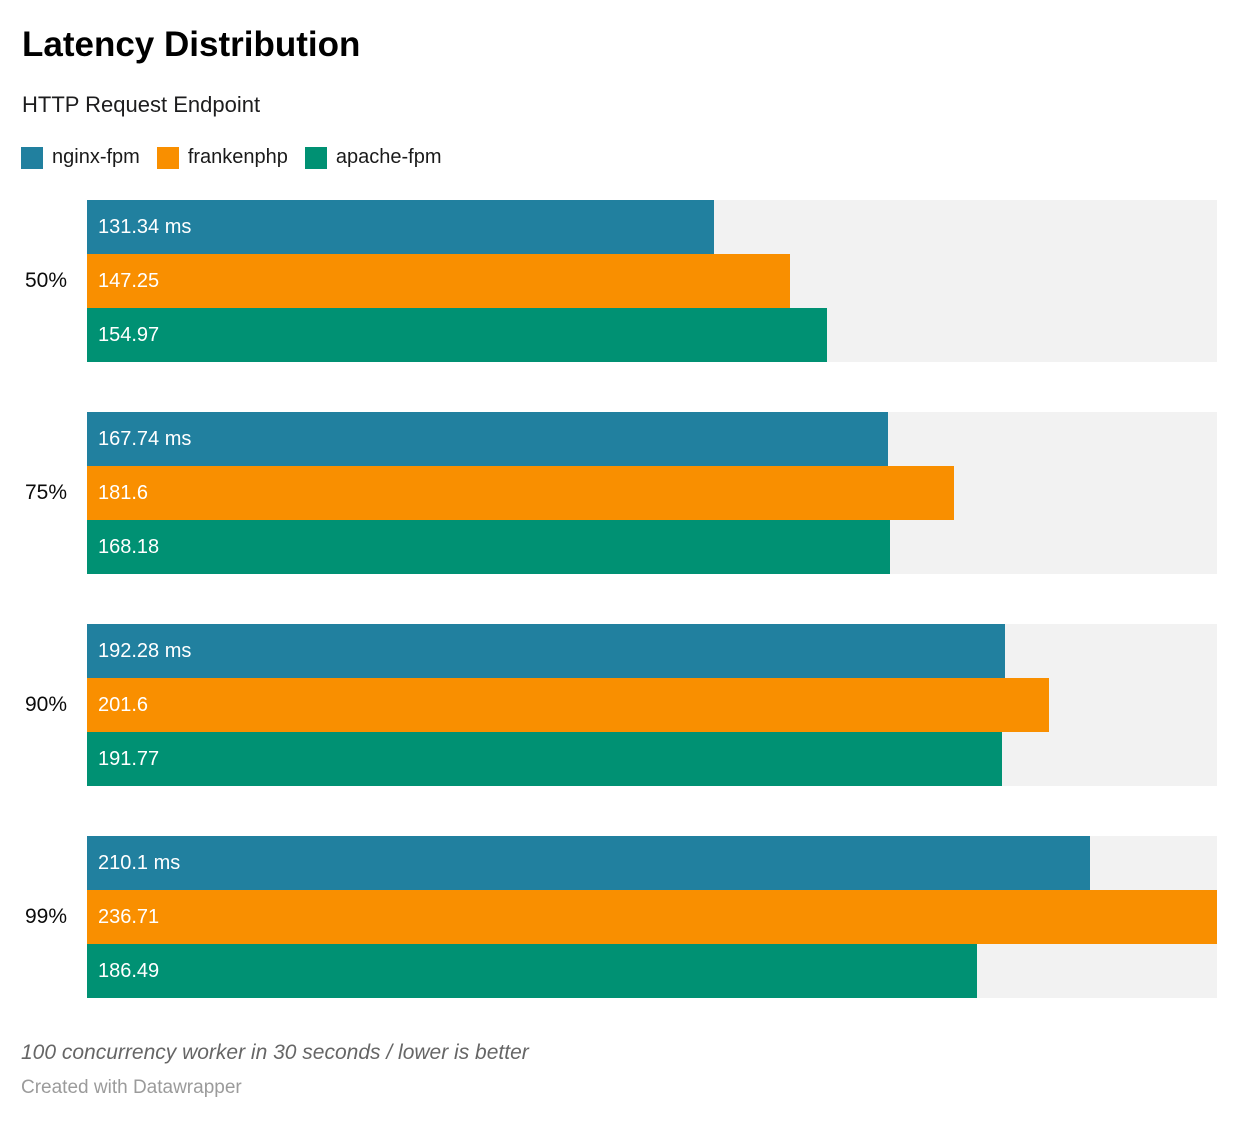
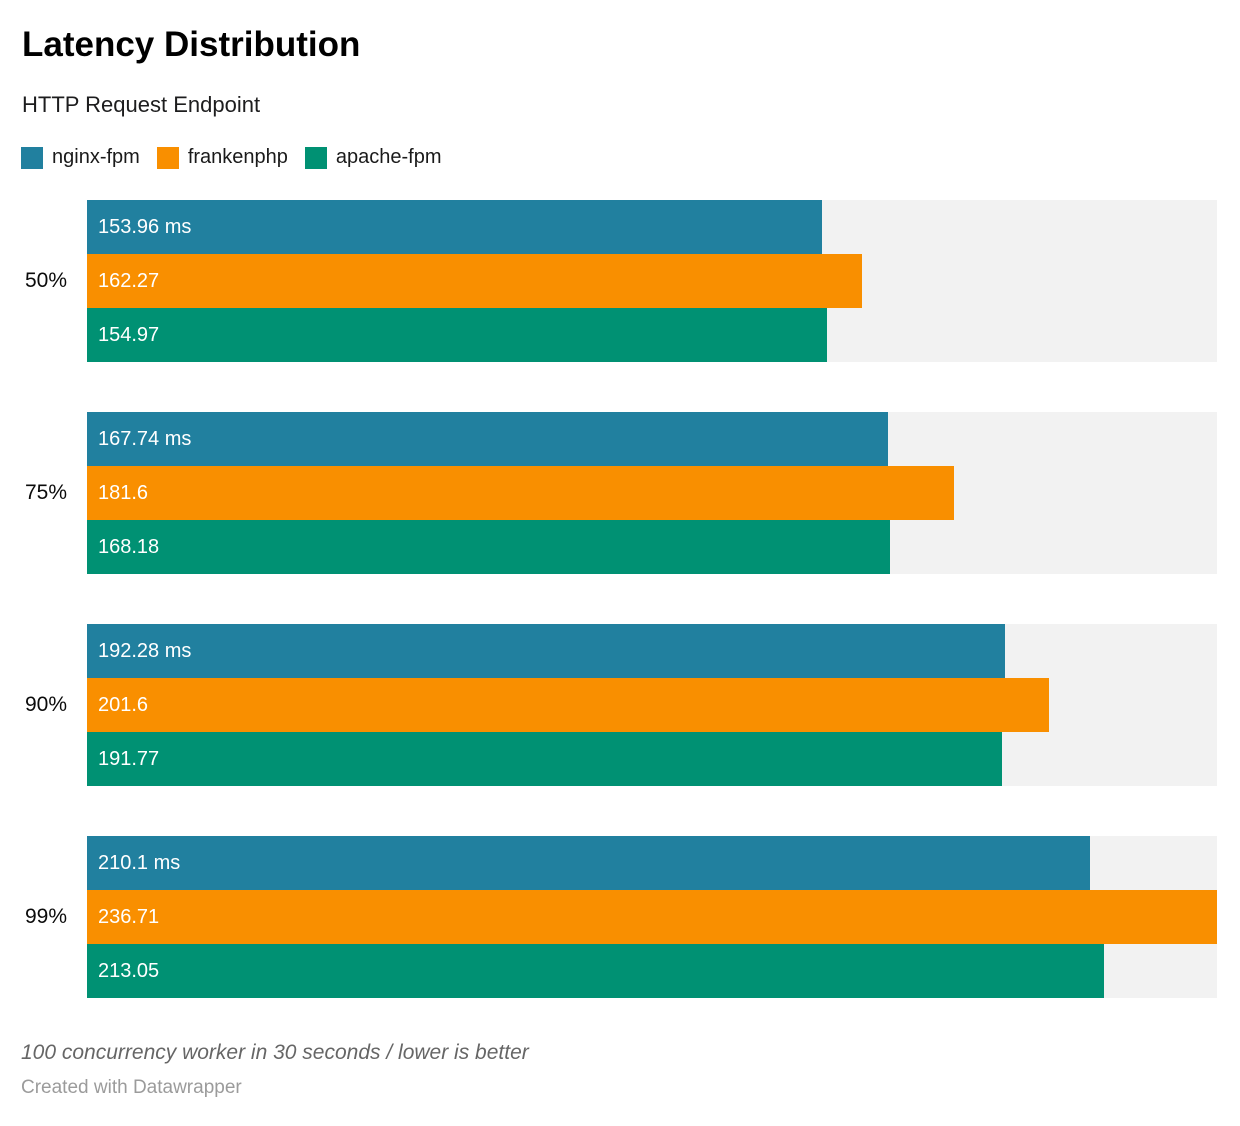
nginx-fpm/50%: 131.34 -> 153.96
frankenphp/50%: 147.25 -> 162.27
apache-fpm/99%: 186.49 -> 213.05
